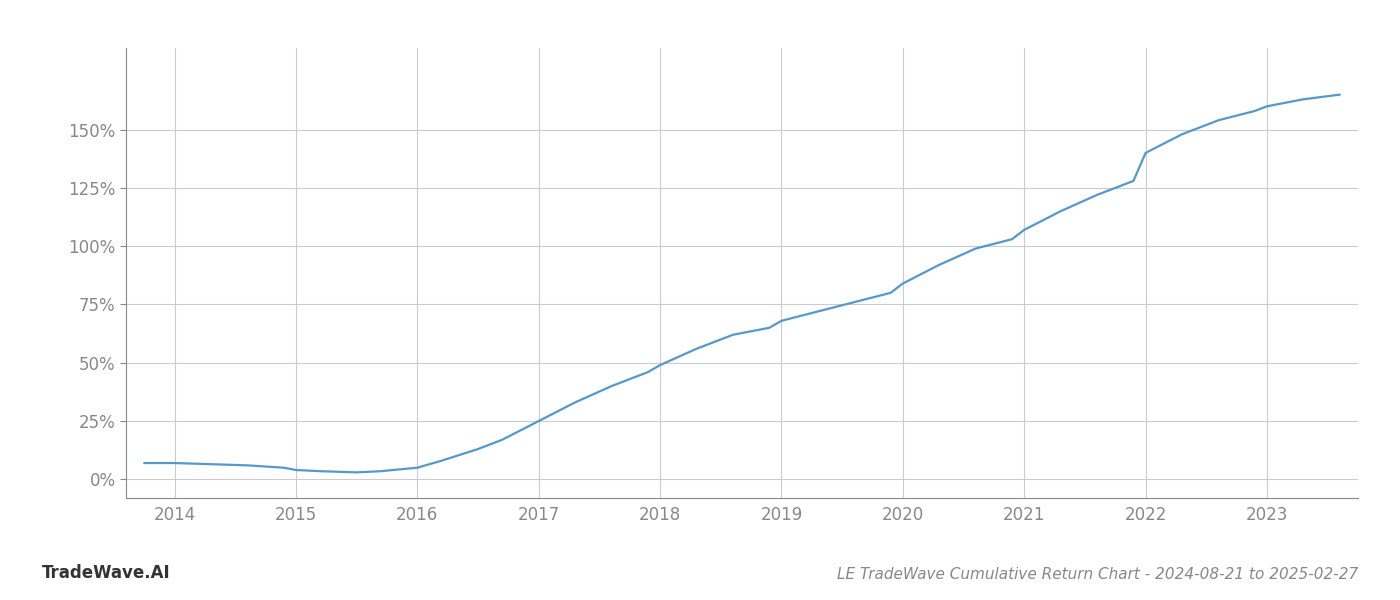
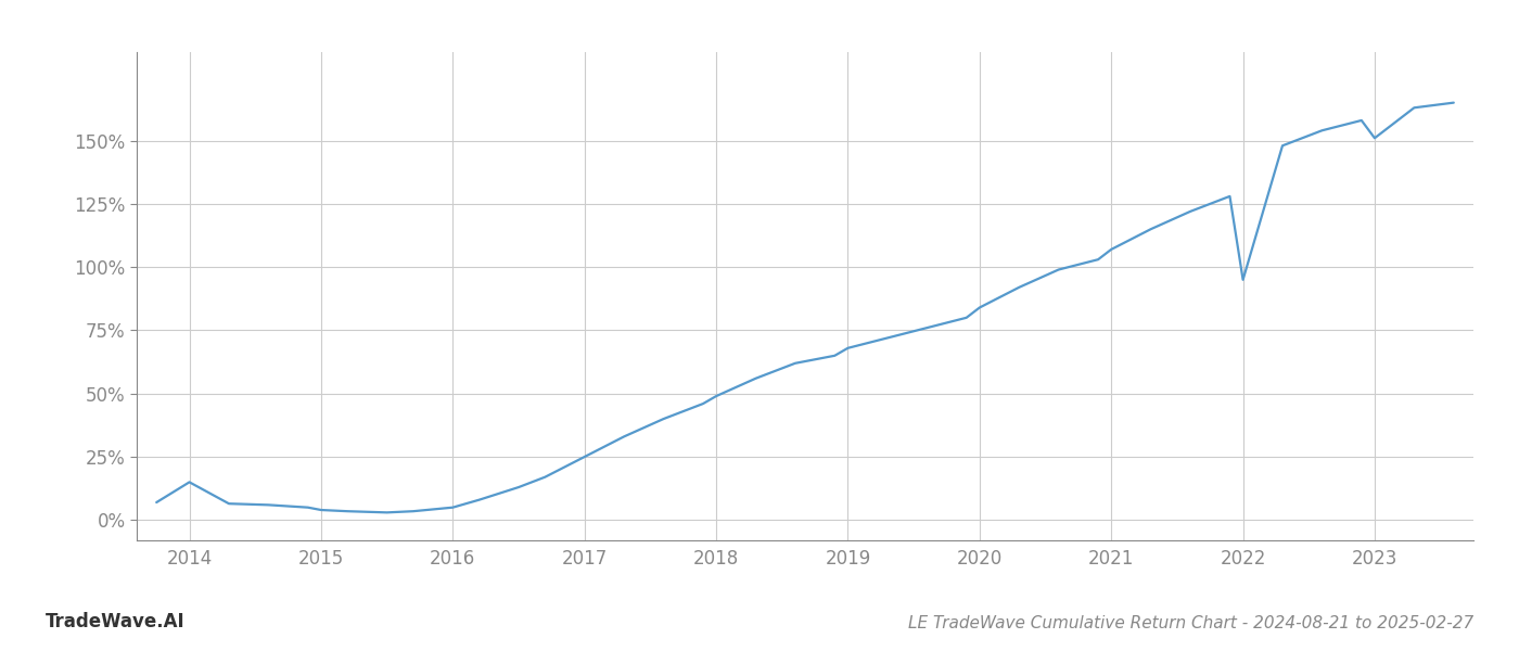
2014: 7.0% -> 15.0%
2022: 140.0% -> 95.0%
2023: 160.0% -> 151.0%
